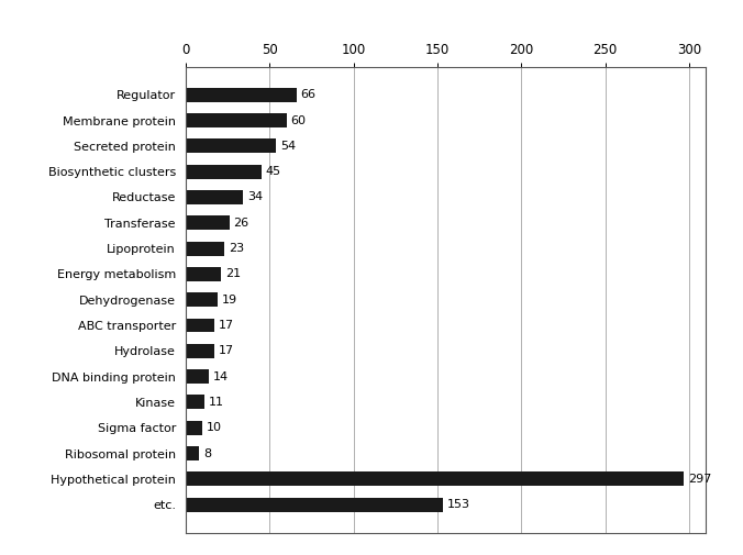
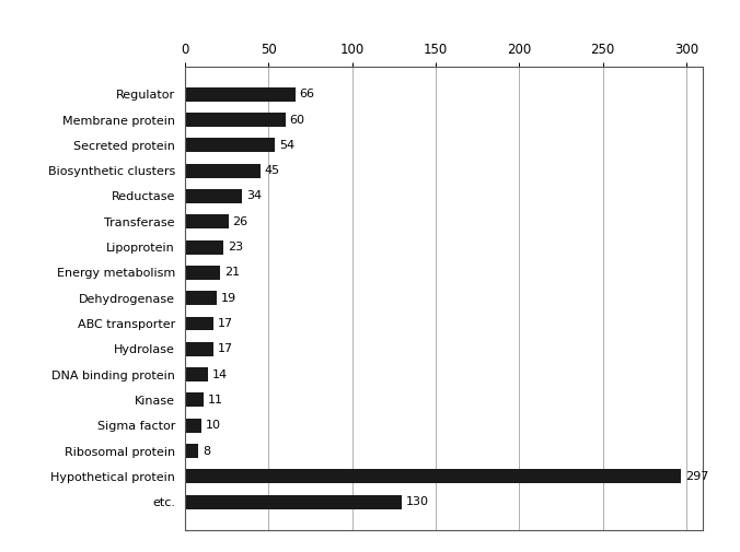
etc.: 153 -> 130
